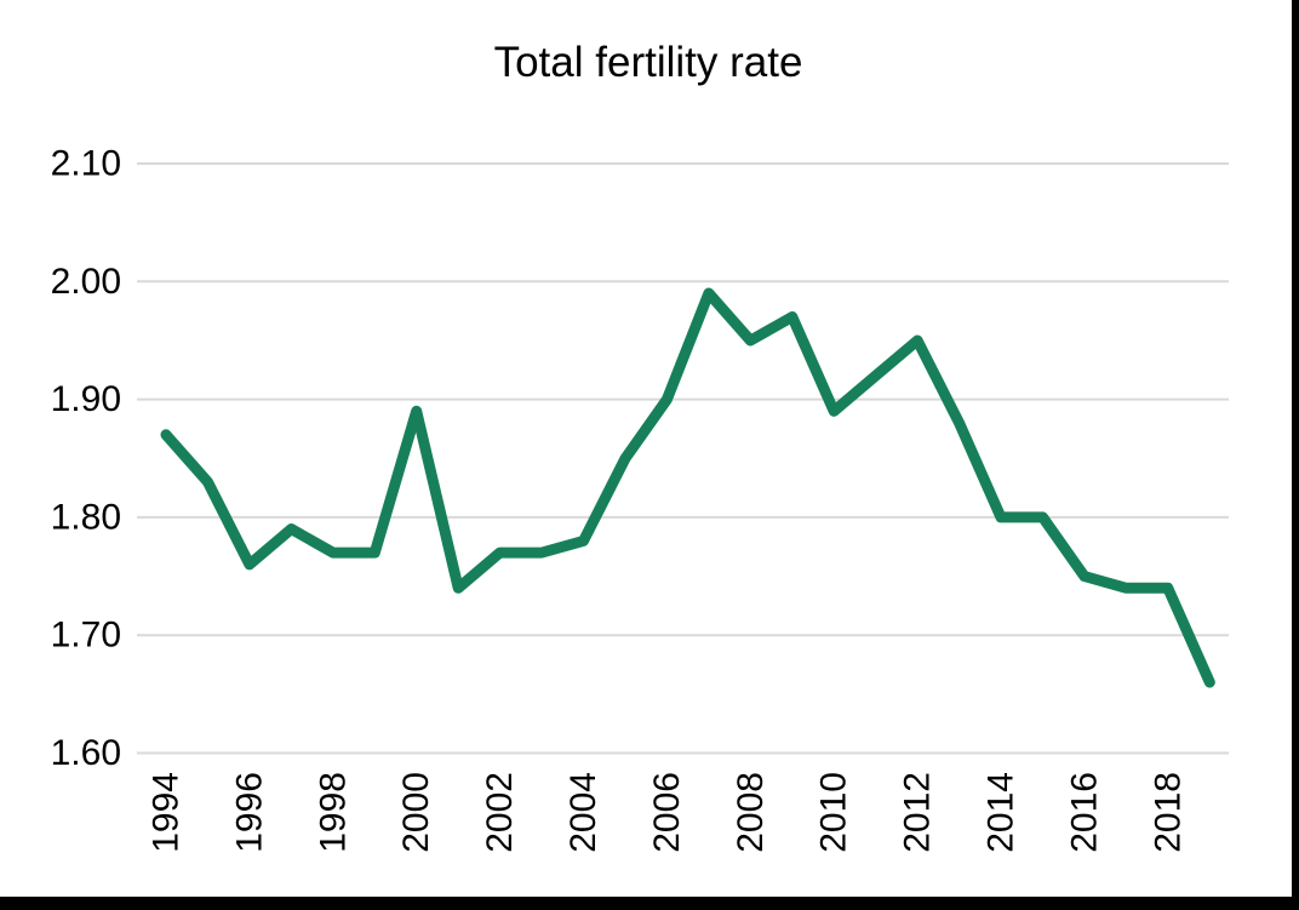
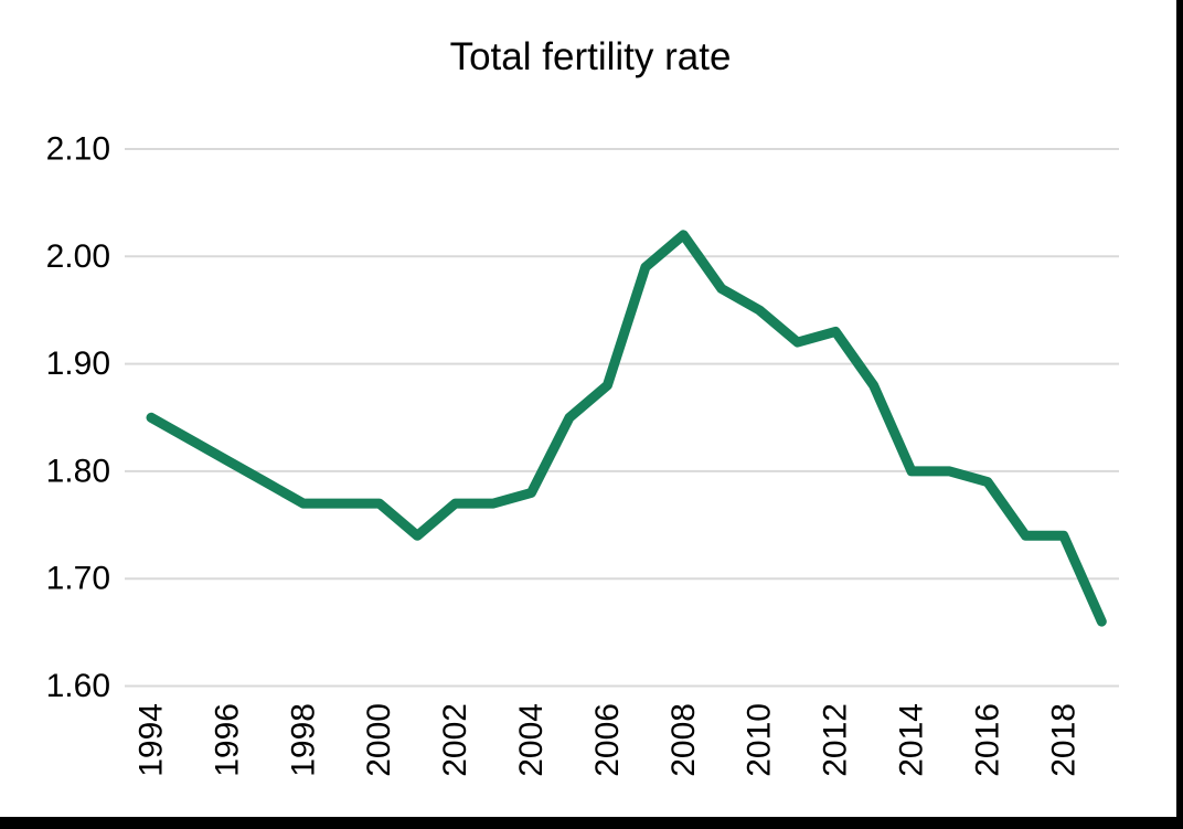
1994: 1.87 -> 1.85
1996: 1.76 -> 1.81
2000: 1.89 -> 1.77
2006: 1.90 -> 1.88
2008: 1.95 -> 2.02
2010: 1.89 -> 1.95
2012: 1.95 -> 1.93
2016: 1.75 -> 1.79
